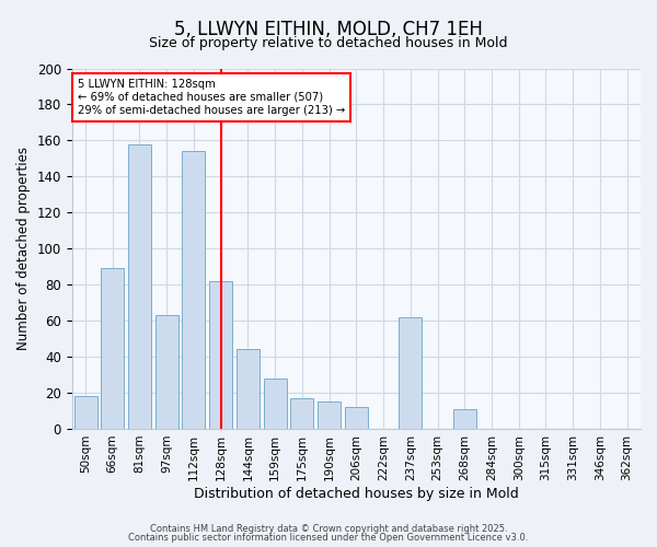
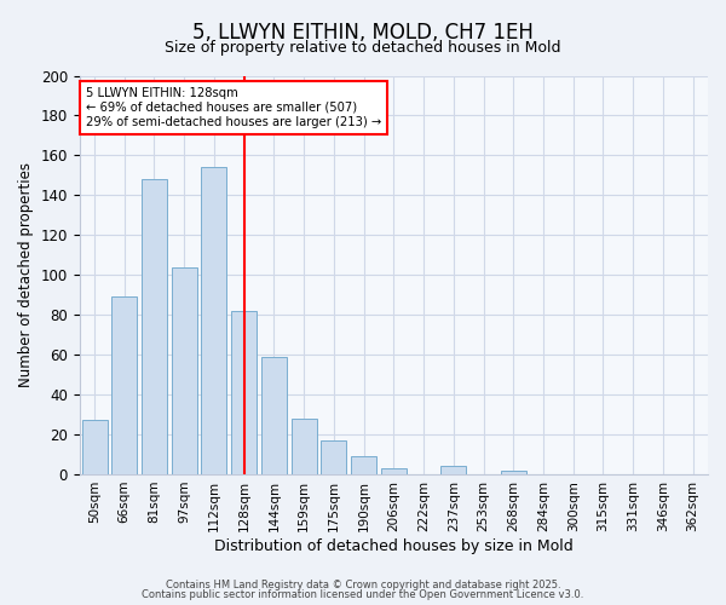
50sqm: 18 -> 27
81sqm: 158 -> 148
97sqm: 63 -> 104
144sqm: 44 -> 59
190sqm: 15 -> 9
206sqm: 12 -> 3
237sqm: 62 -> 4
268sqm: 11 -> 2
